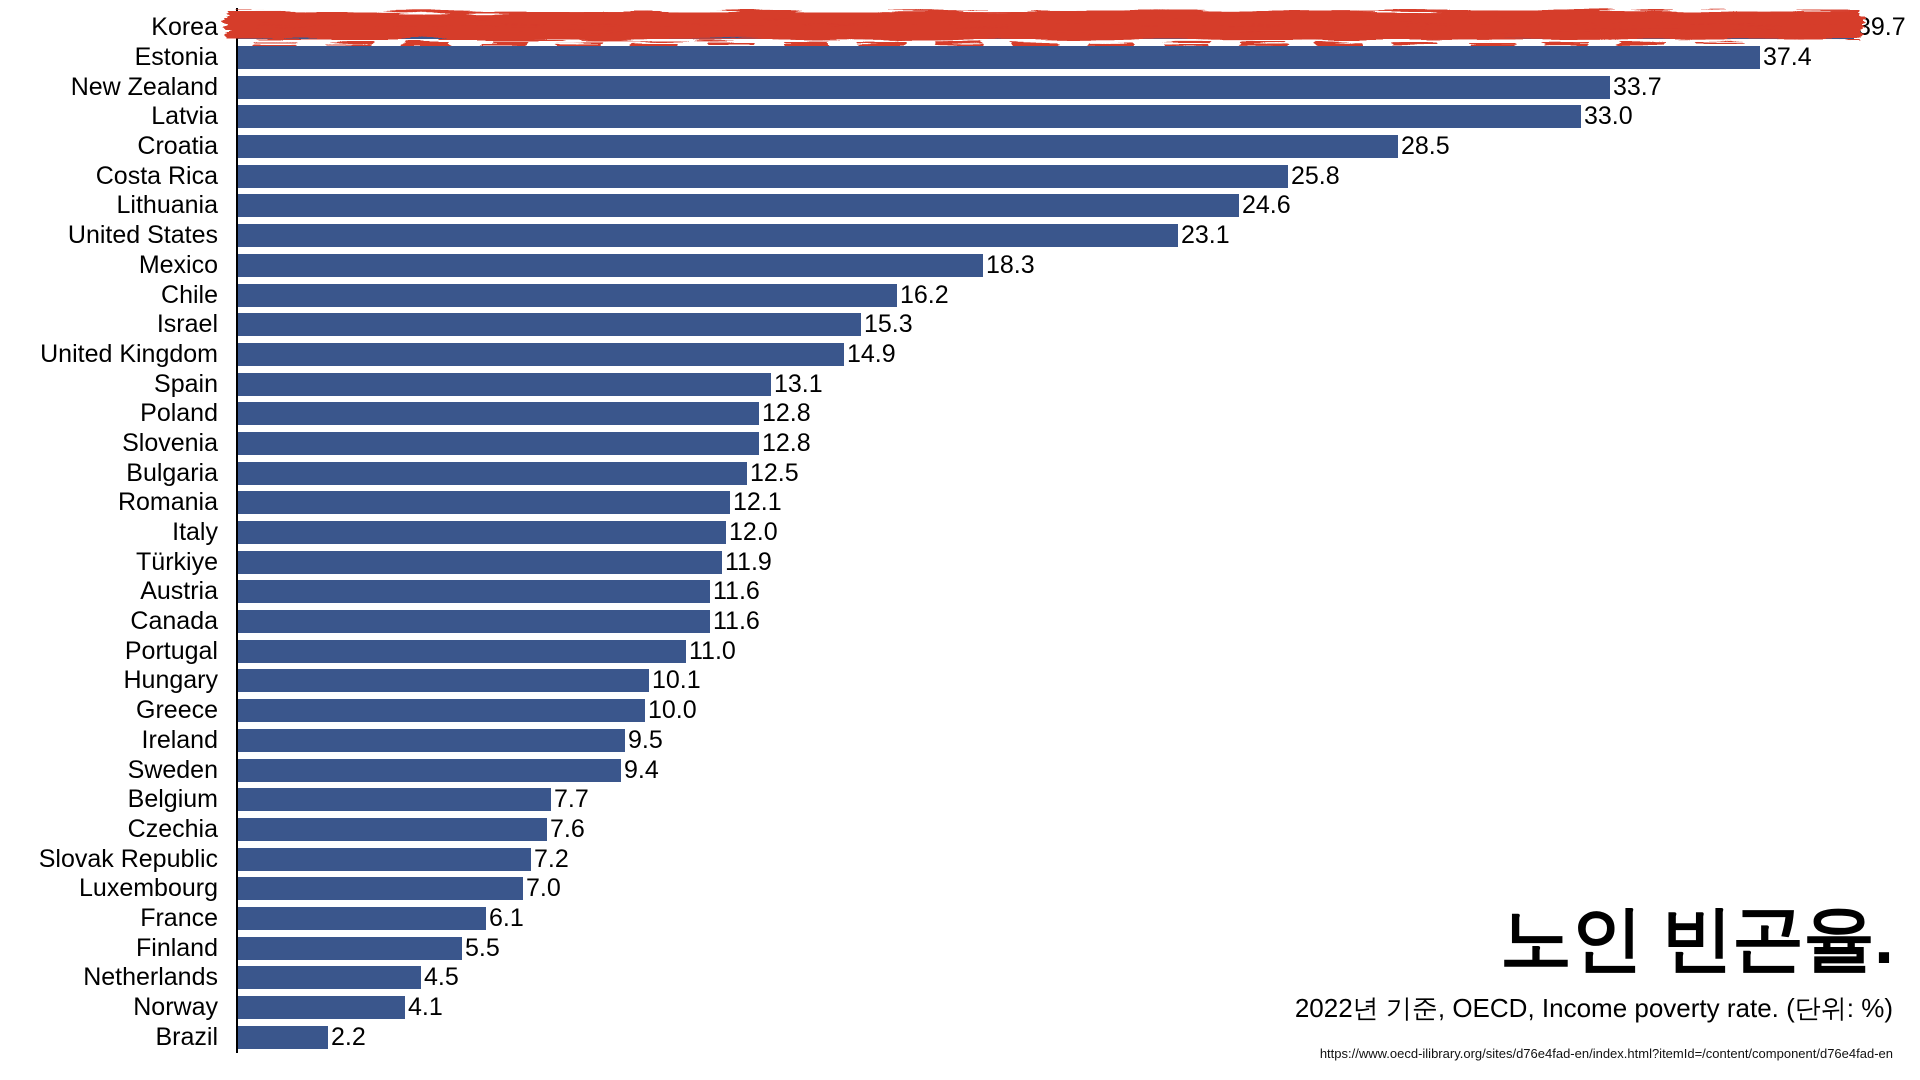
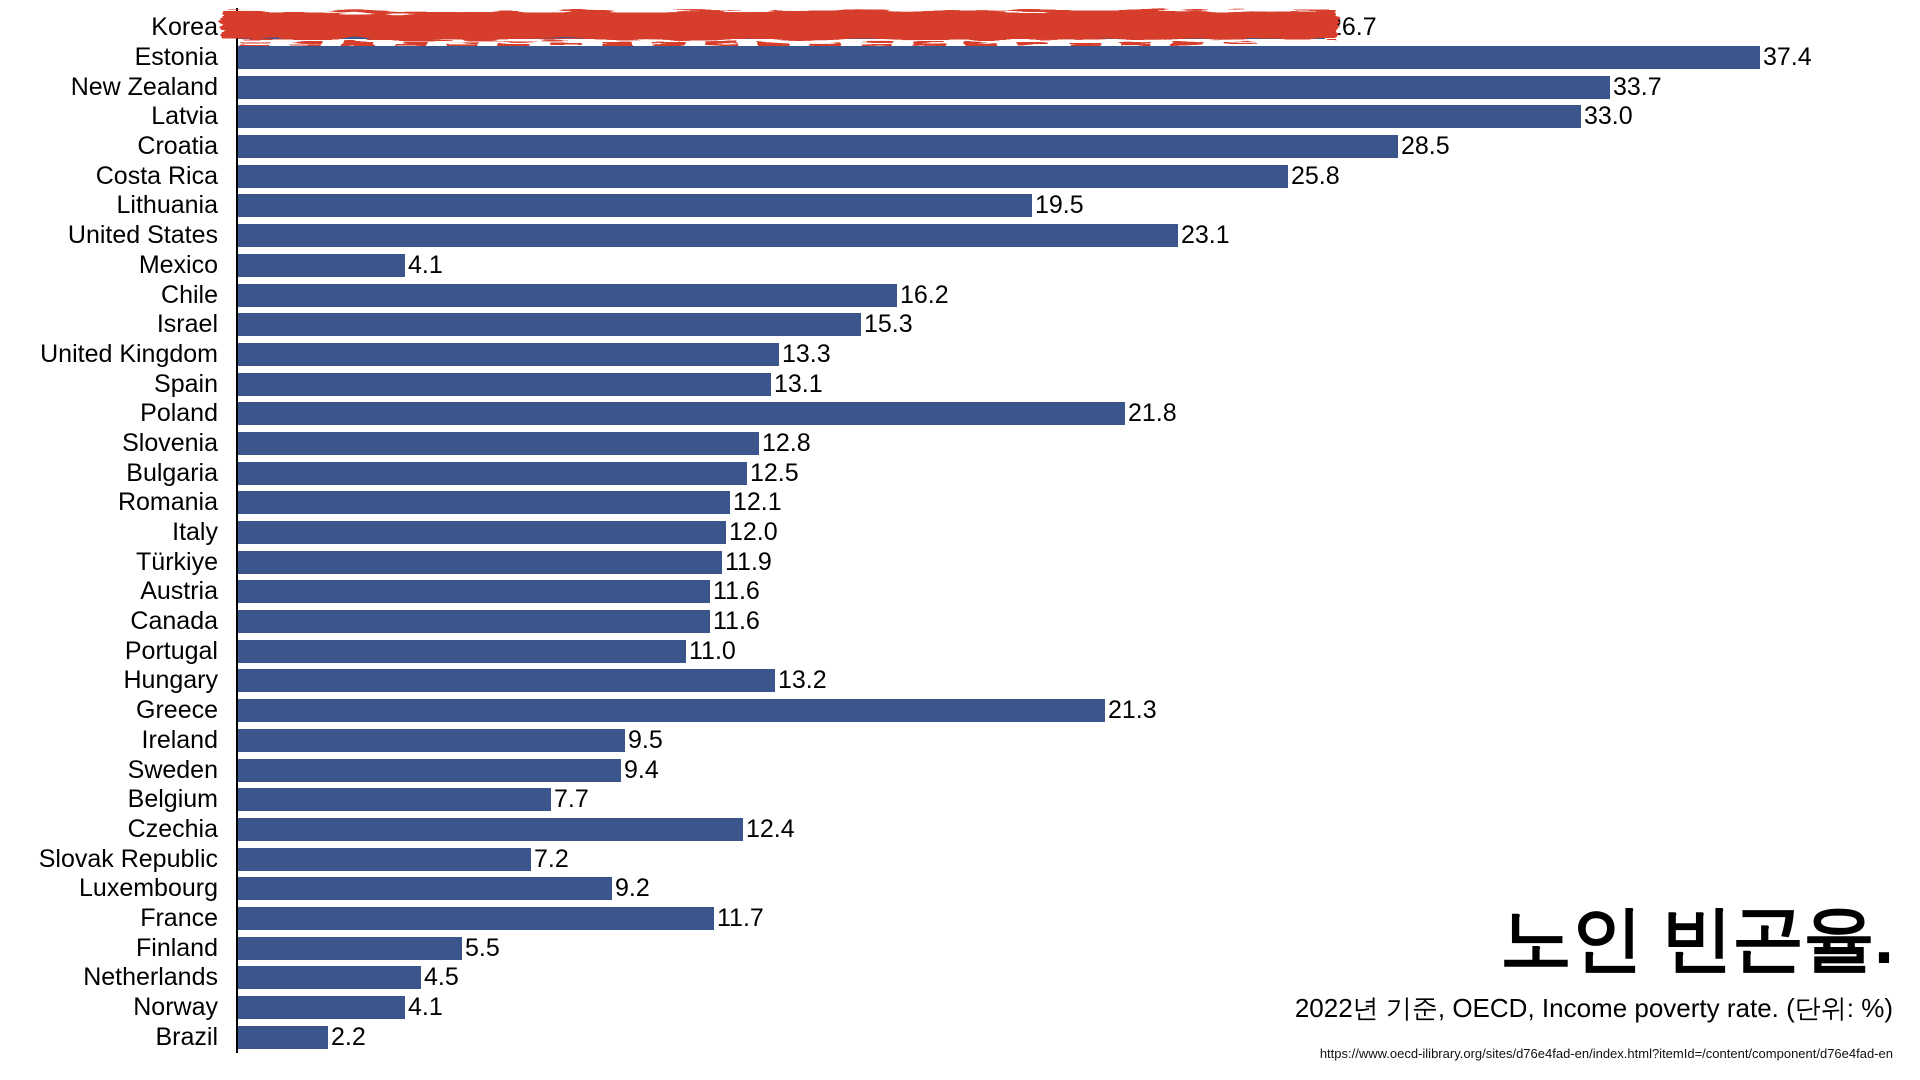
Korea: 39.7 -> 26.7
Lithuania: 24.6 -> 19.5
Mexico: 18.3 -> 4.1
United Kingdom: 14.9 -> 13.3
Poland: 12.8 -> 21.8
Hungary: 10.1 -> 13.2
Greece: 10.0 -> 21.3
Czechia: 7.6 -> 12.4
Luxembourg: 7.0 -> 9.2
France: 6.1 -> 11.7
